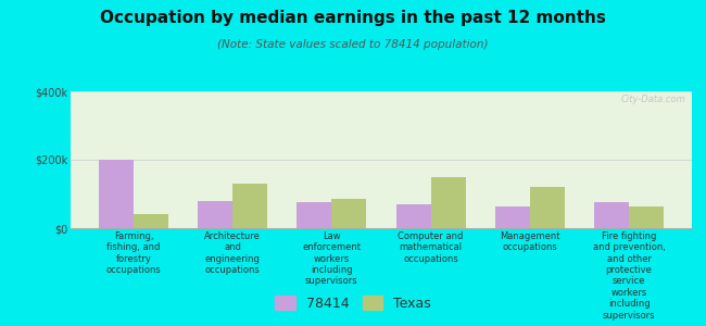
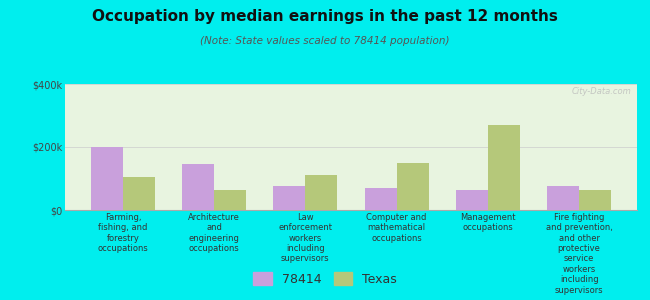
Texas/Farming, fishing, and forestry occupations: $40k -> $105k
78414/Architecture and engineering occupations: $80k -> $145k
Texas/Architecture and engineering occupations: $130k -> $65k
Texas/Law enforcement workers including supervisors: $85k -> $110k
Texas/Management occupations: $120k -> $270k
